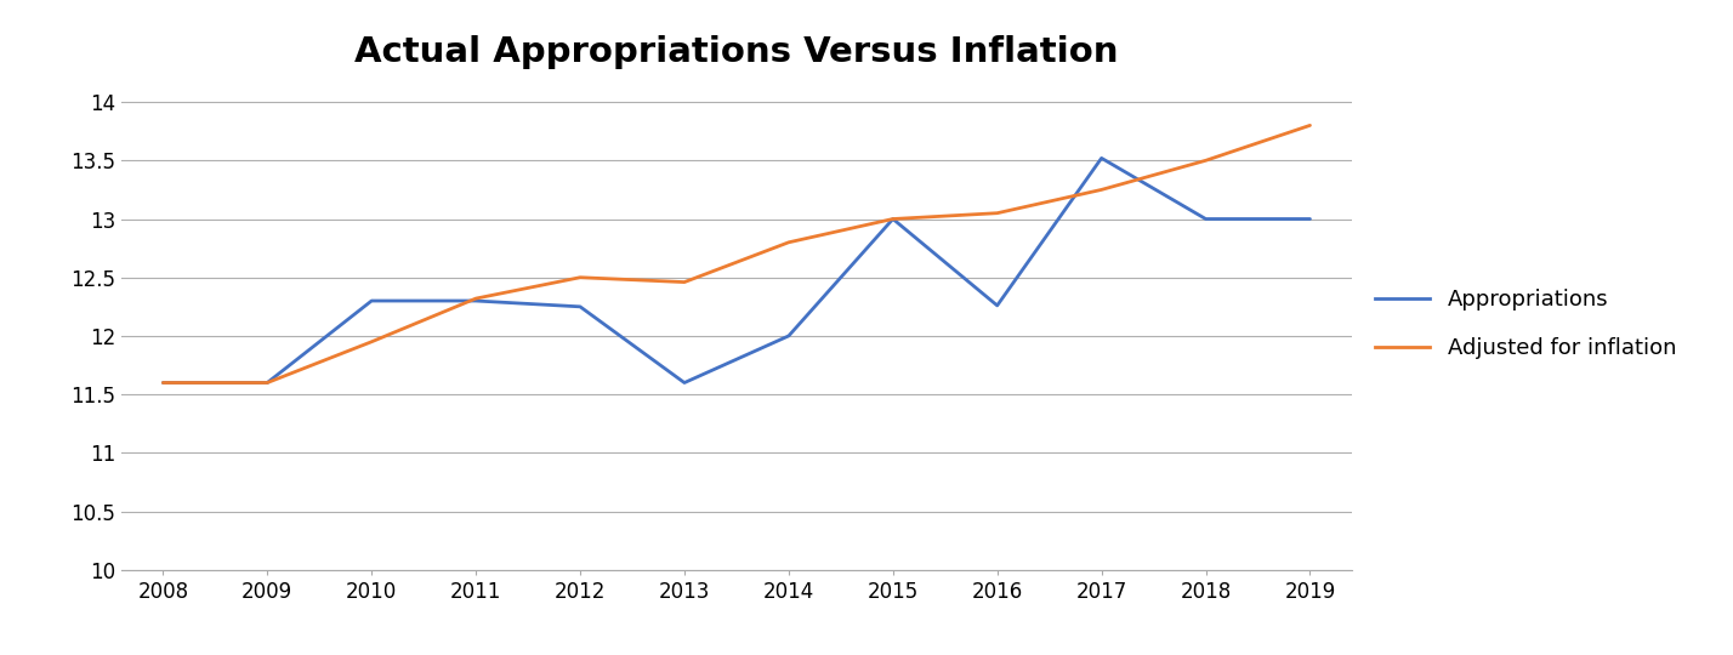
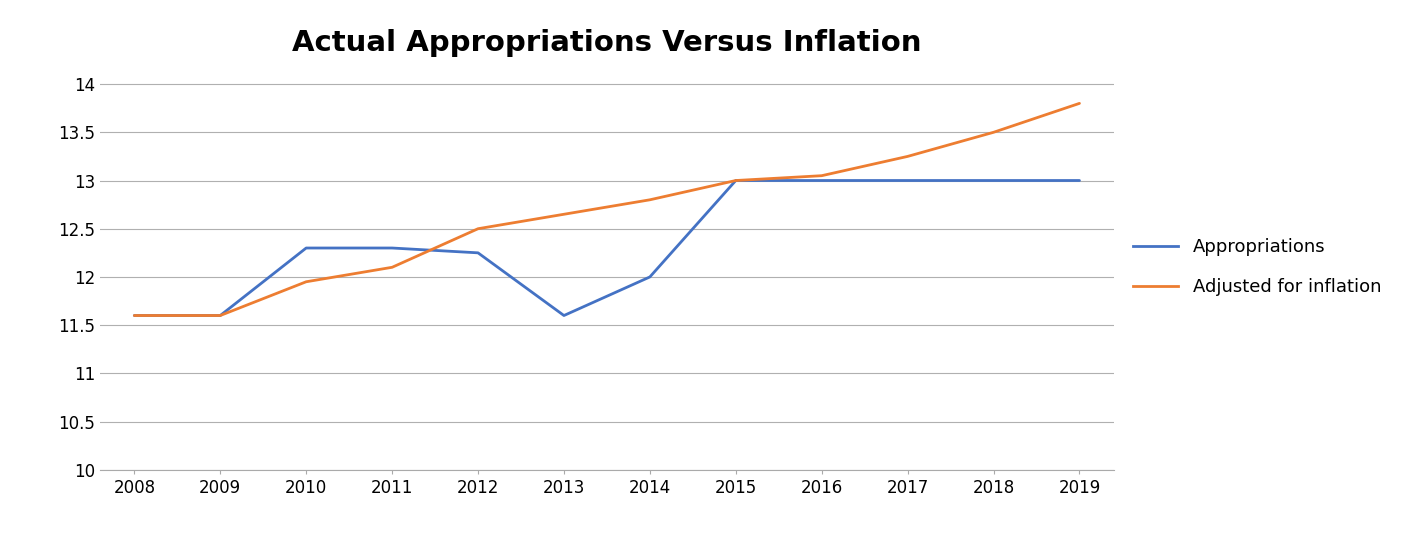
Adjusted for inflation/2011: 12.32 -> 12.10
Adjusted for inflation/2013: 12.46 -> 12.65
Appropriations/2016: 12.26 -> 13.00
Appropriations/2017: 13.52 -> 13.00
